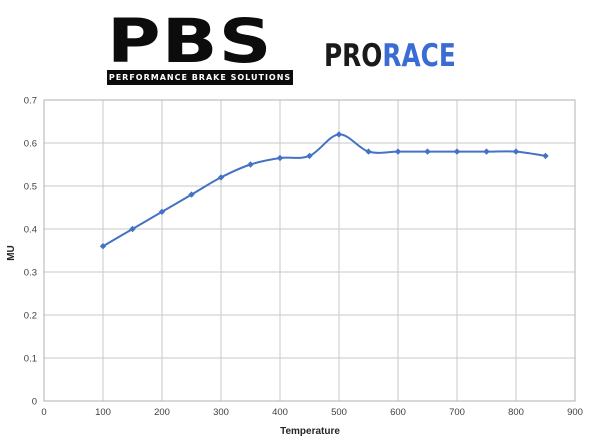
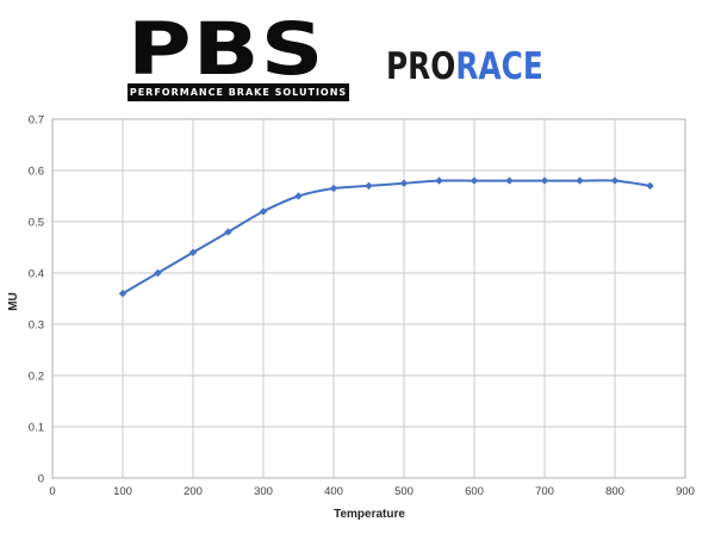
500: 0.62 -> 0.57
